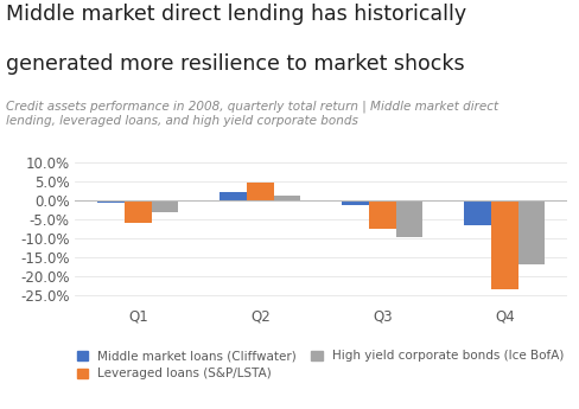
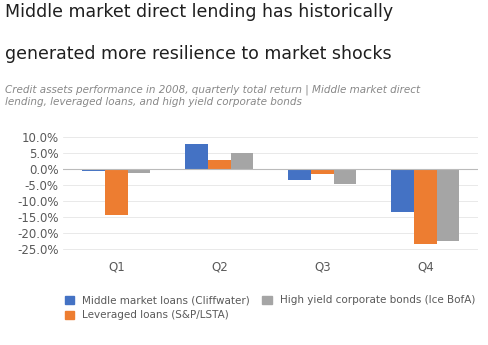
Leveraged loans (S&P/LSTA)/Q1: -6.0% -> -14.5%
High yield corporate bonds (Ice BofA)/Q1: -3.0% -> -1.0%
Middle market loans (Cliffwater)/Q2: 2.3% -> 8.0%
Leveraged loans (S&P/LSTA)/Q2: 4.7% -> 3.0%
High yield corporate bonds (Ice BofA)/Q2: 1.5% -> 5.0%
Middle market loans (Cliffwater)/Q3: -1.0% -> -3.5%
Leveraged loans (S&P/LSTA)/Q3: -7.5% -> -1.5%
High yield corporate bonds (Ice BofA)/Q3: -9.5% -> -4.5%
Middle market loans (Cliffwater)/Q4: -6.5% -> -13.5%
High yield corporate bonds (Ice BofA)/Q4: -17.0% -> -22.5%
